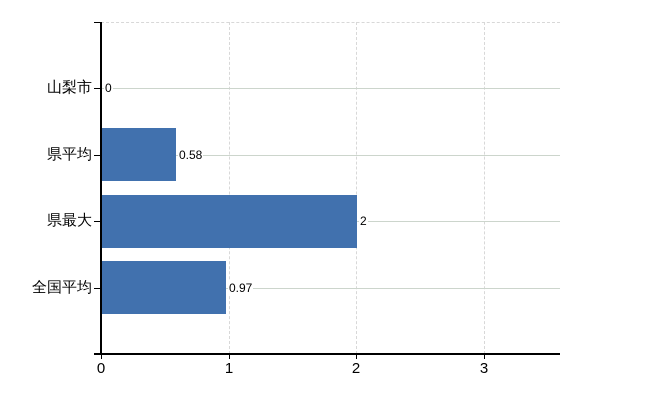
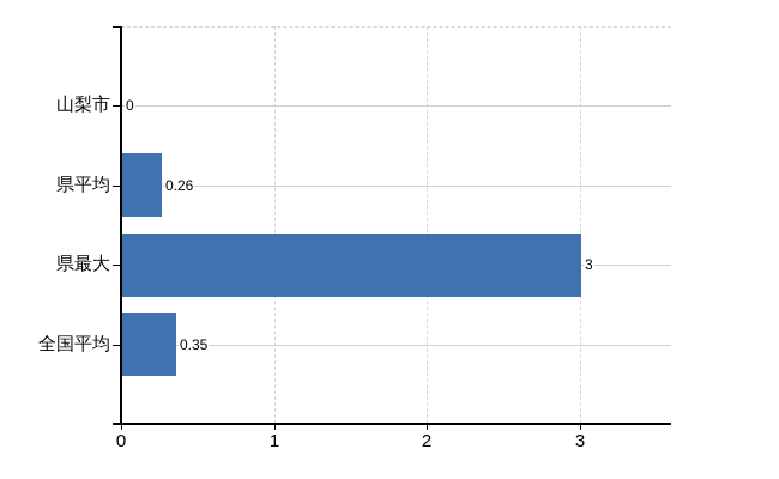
県平均: 0.58 -> 0.26
県最大: 2 -> 3
全国平均: 0.97 -> 0.35
